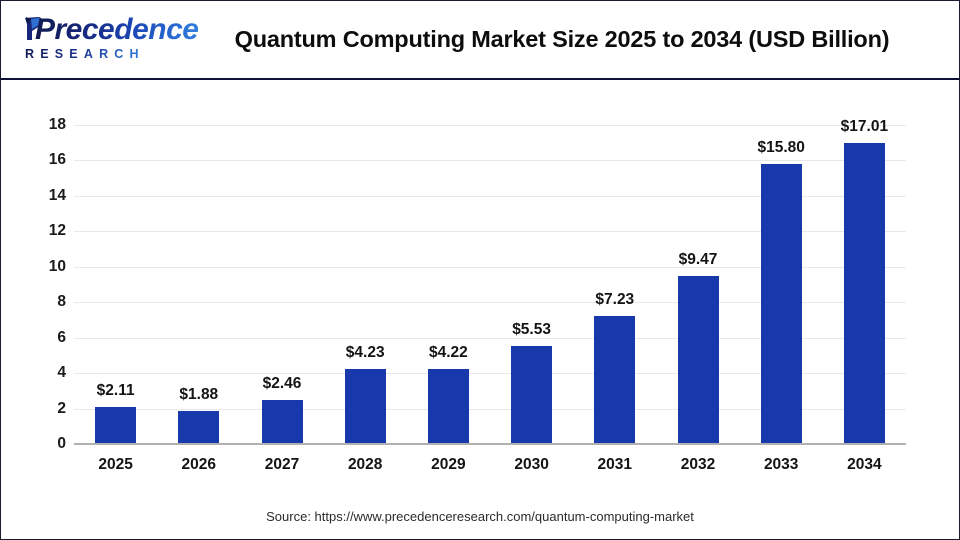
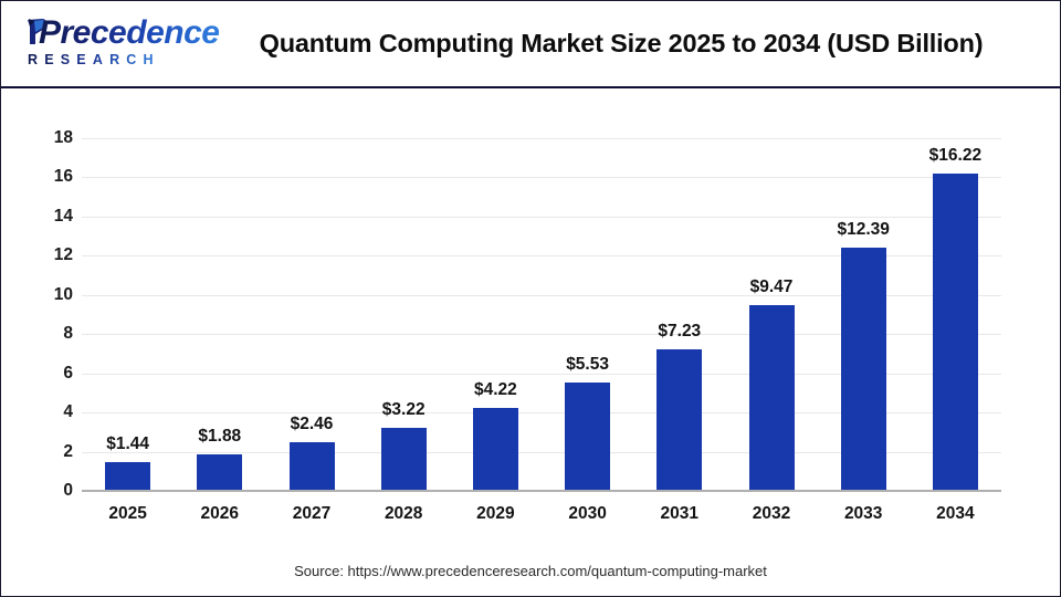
2025: $2.11 -> $1.44
2028: $4.23 -> $3.22
2033: $15.80 -> $12.39
2034: $17.01 -> $16.22
